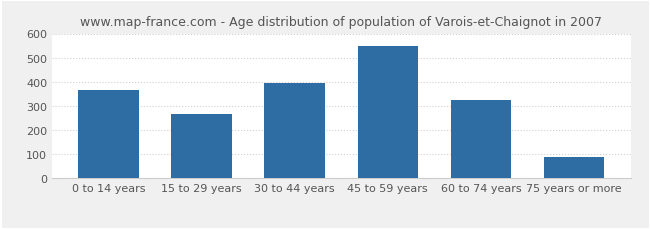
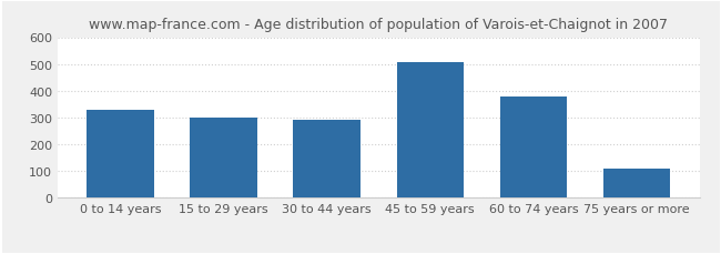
0 to 14 years: 367 -> 330
15 to 29 years: 265 -> 300
30 to 44 years: 397 -> 290
45 to 59 years: 547 -> 505
60 to 74 years: 325 -> 380
75 years or more: 89 -> 110
